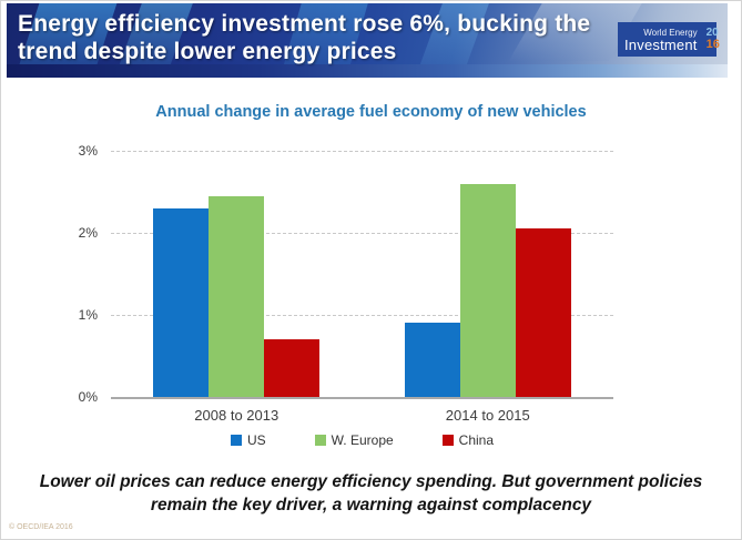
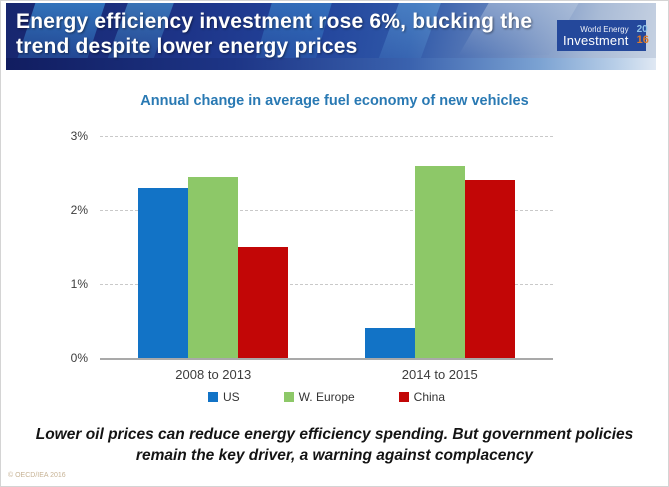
China/2008 to 2013: 0.7% -> 1.5%
US/2014 to 2015: 0.9% -> 0.4%
China/2014 to 2015: 2.0% -> 2.4%
